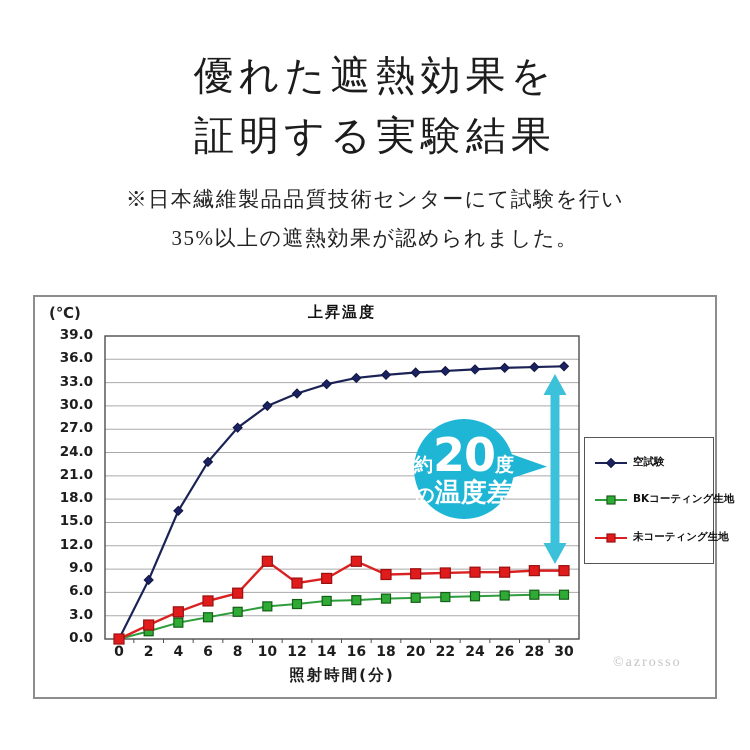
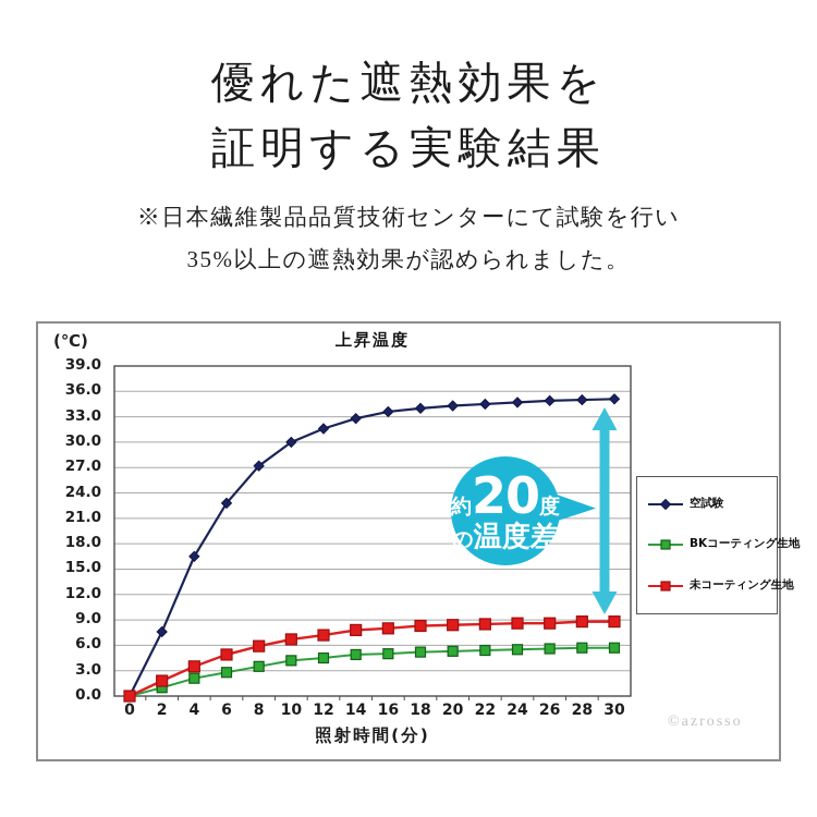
未コーティング生地/10: 10 -> 7
未コーティング生地/16: 10 -> 8
